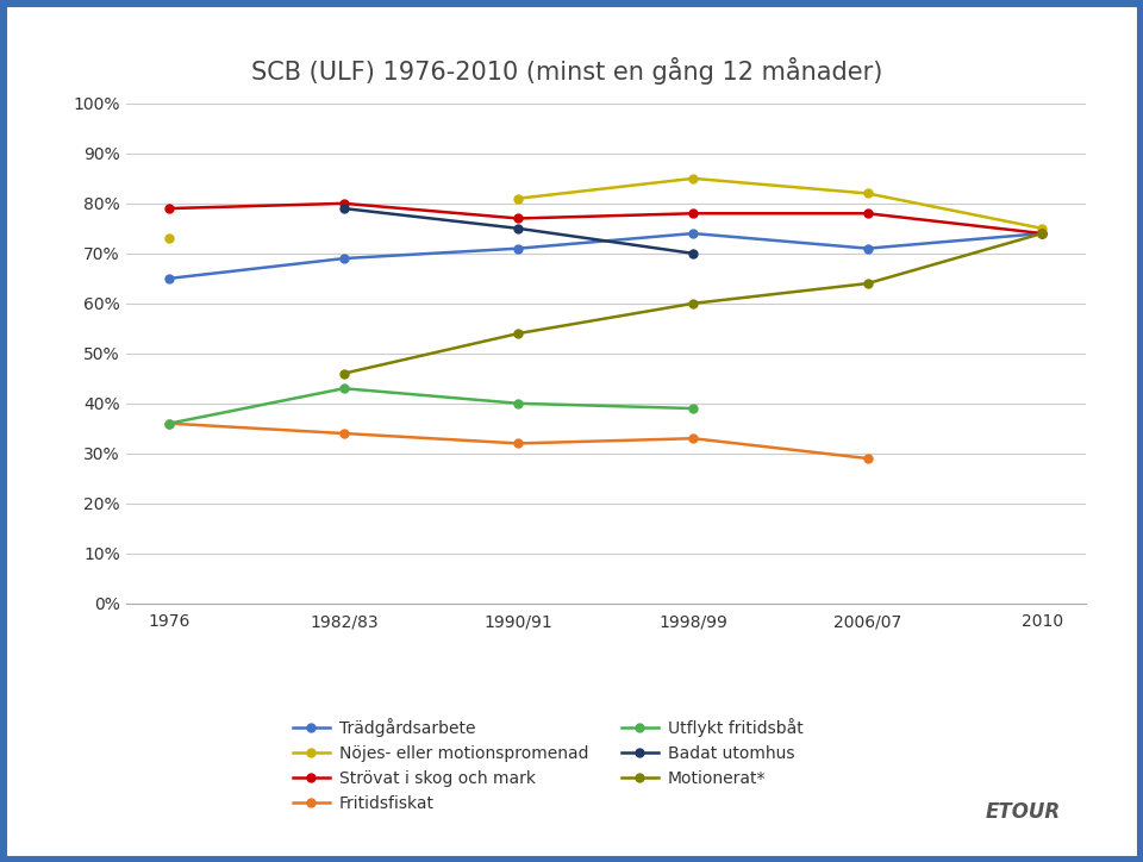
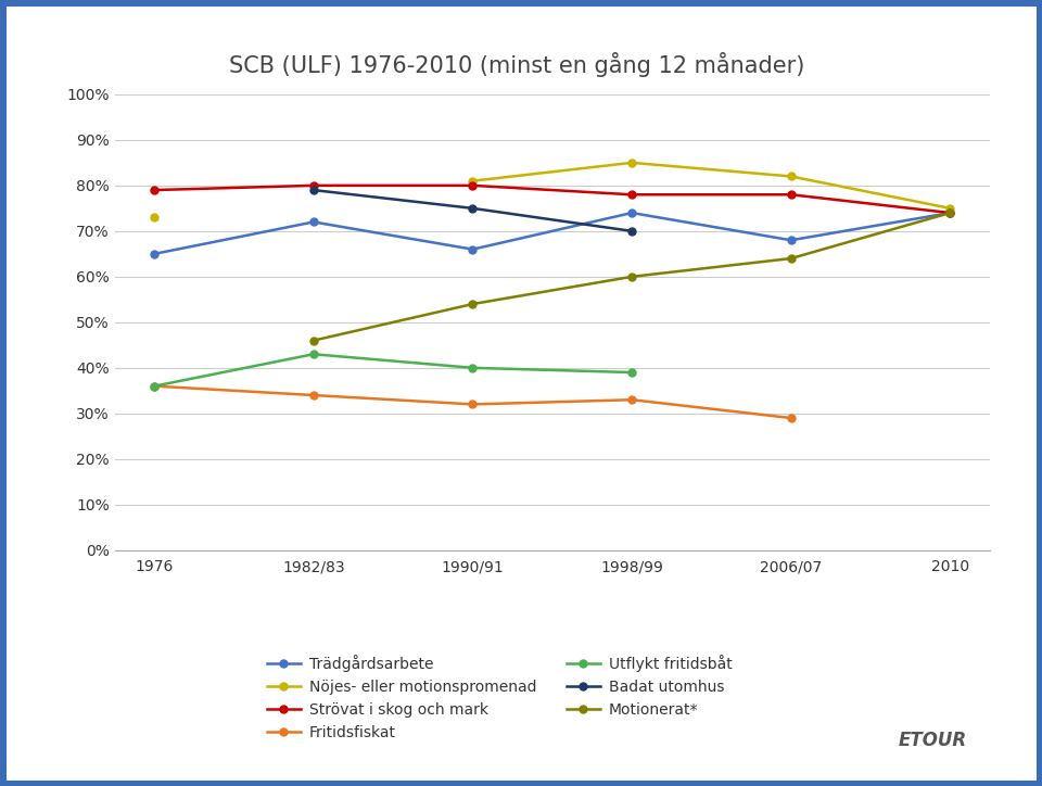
Trädgårdsarbete/1982/83: 69% -> 72%
Trädgårdsarbete/1990/91: 71% -> 66%
Strövat i skog och mark/1990/91: 77% -> 80%
Trädgårdsarbete/2006/07: 71% -> 68%
